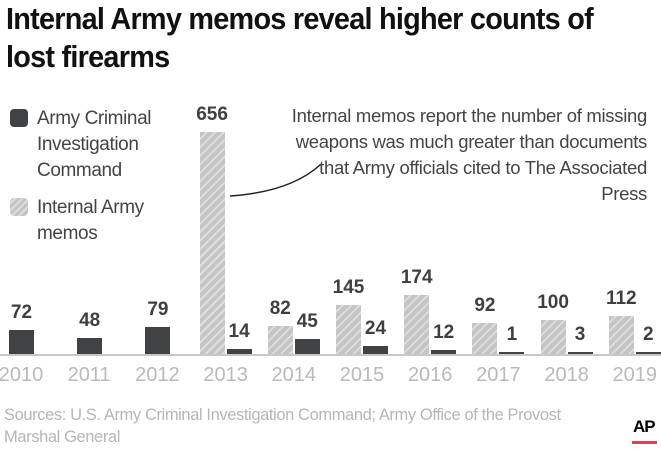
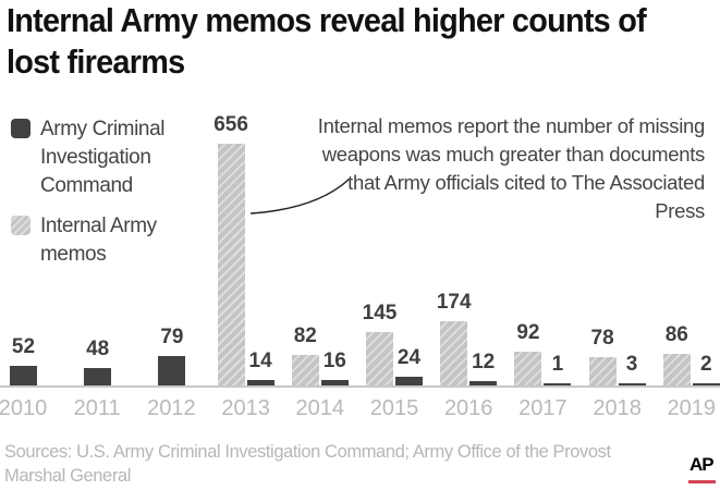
Army Criminal Investigation Command/2010: 72 -> 52
Army Criminal Investigation Command/2014: 45 -> 16
Internal Army memos/2018: 100 -> 78
Internal Army memos/2019: 112 -> 86
